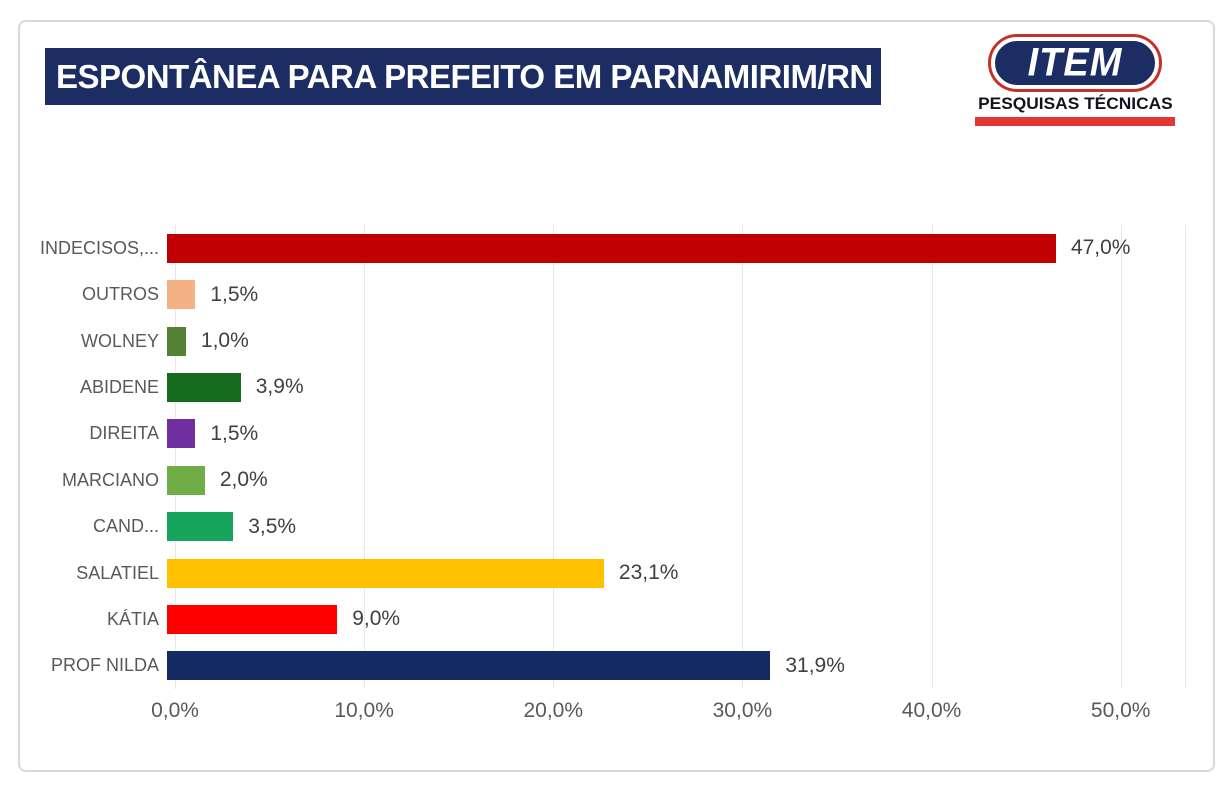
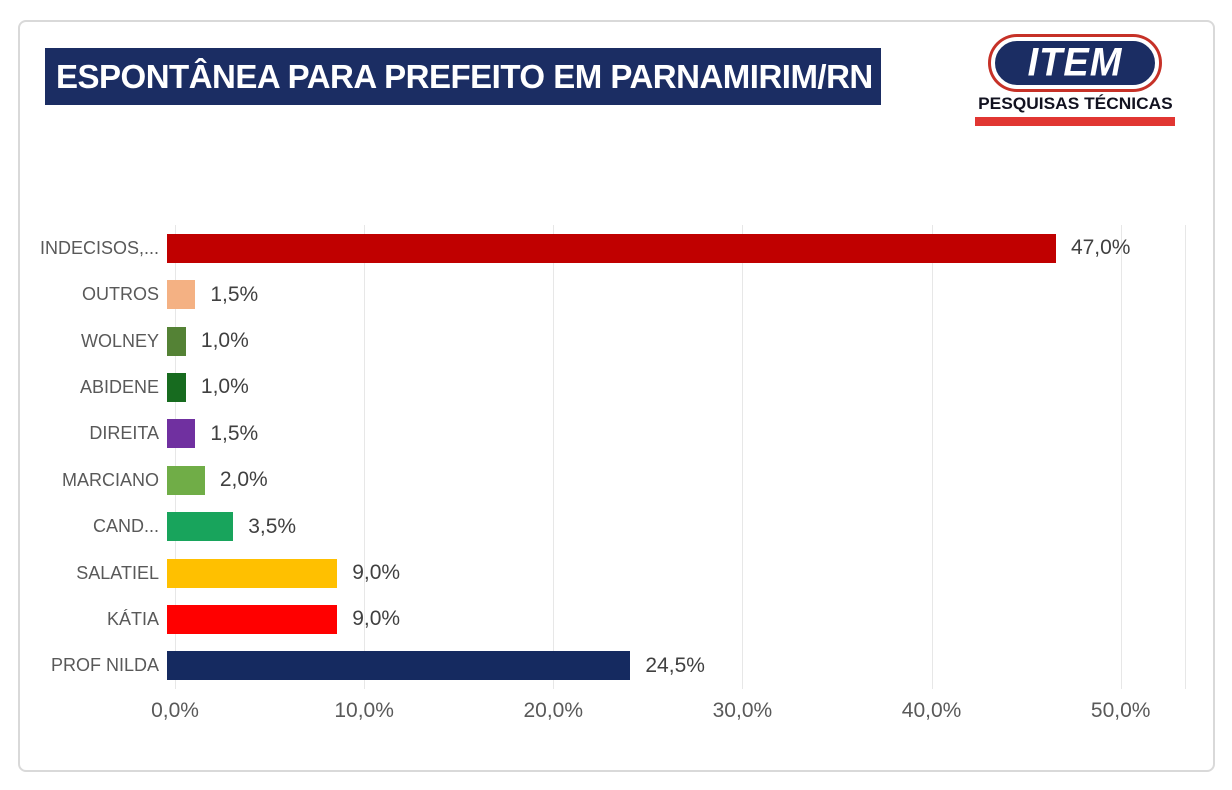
ABIDENE: 3,9% -> 1,0%
SALATIEL: 23,1% -> 9,0%
PROF NILDA: 31,9% -> 24,5%
